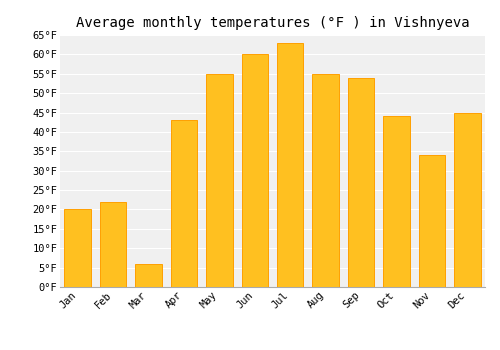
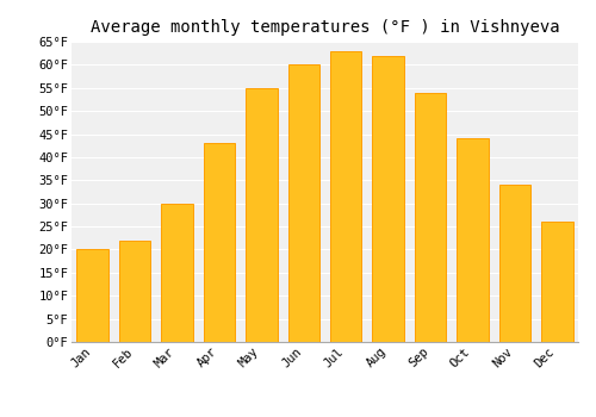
Mar: 6°F -> 30°F
Aug: 55°F -> 62°F
Dec: 45°F -> 26°F
